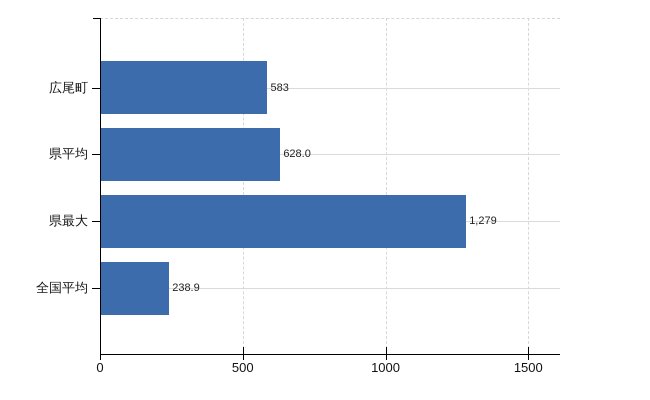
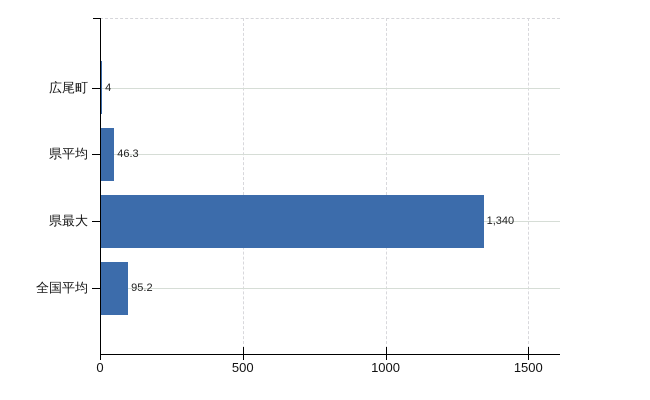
広尾町: 583 -> 4
県平均: 628.0 -> 46.3
県最大: 1,279 -> 1,340
全国平均: 238.9 -> 95.2
